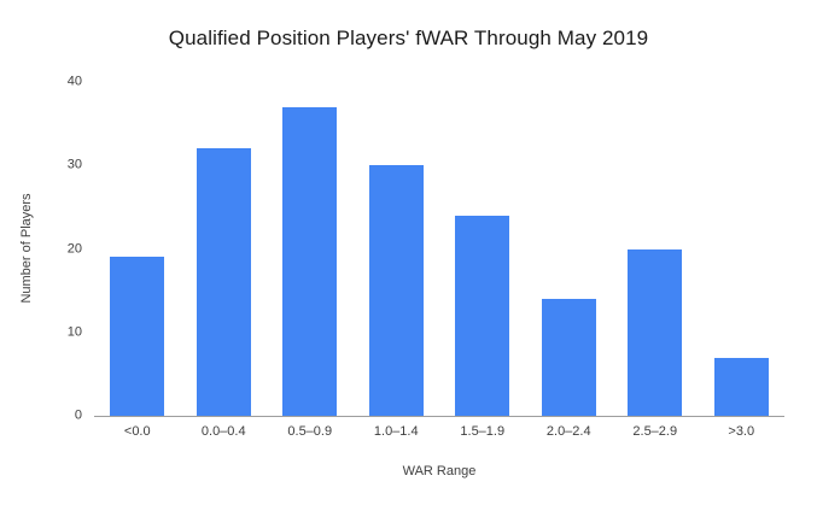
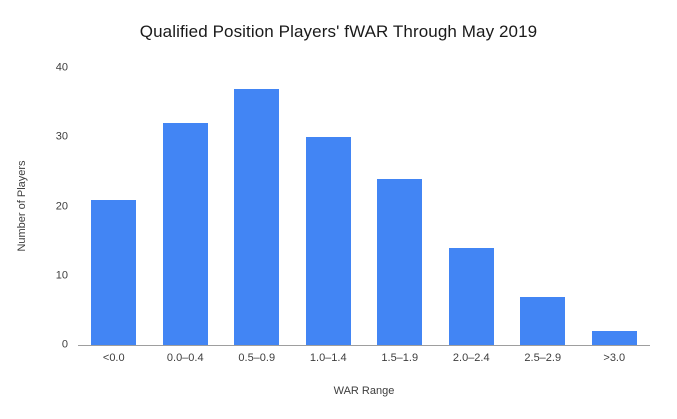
<0.0: 19 -> 21
2.5–2.9: 20 -> 7
>3.0: 7 -> 2
